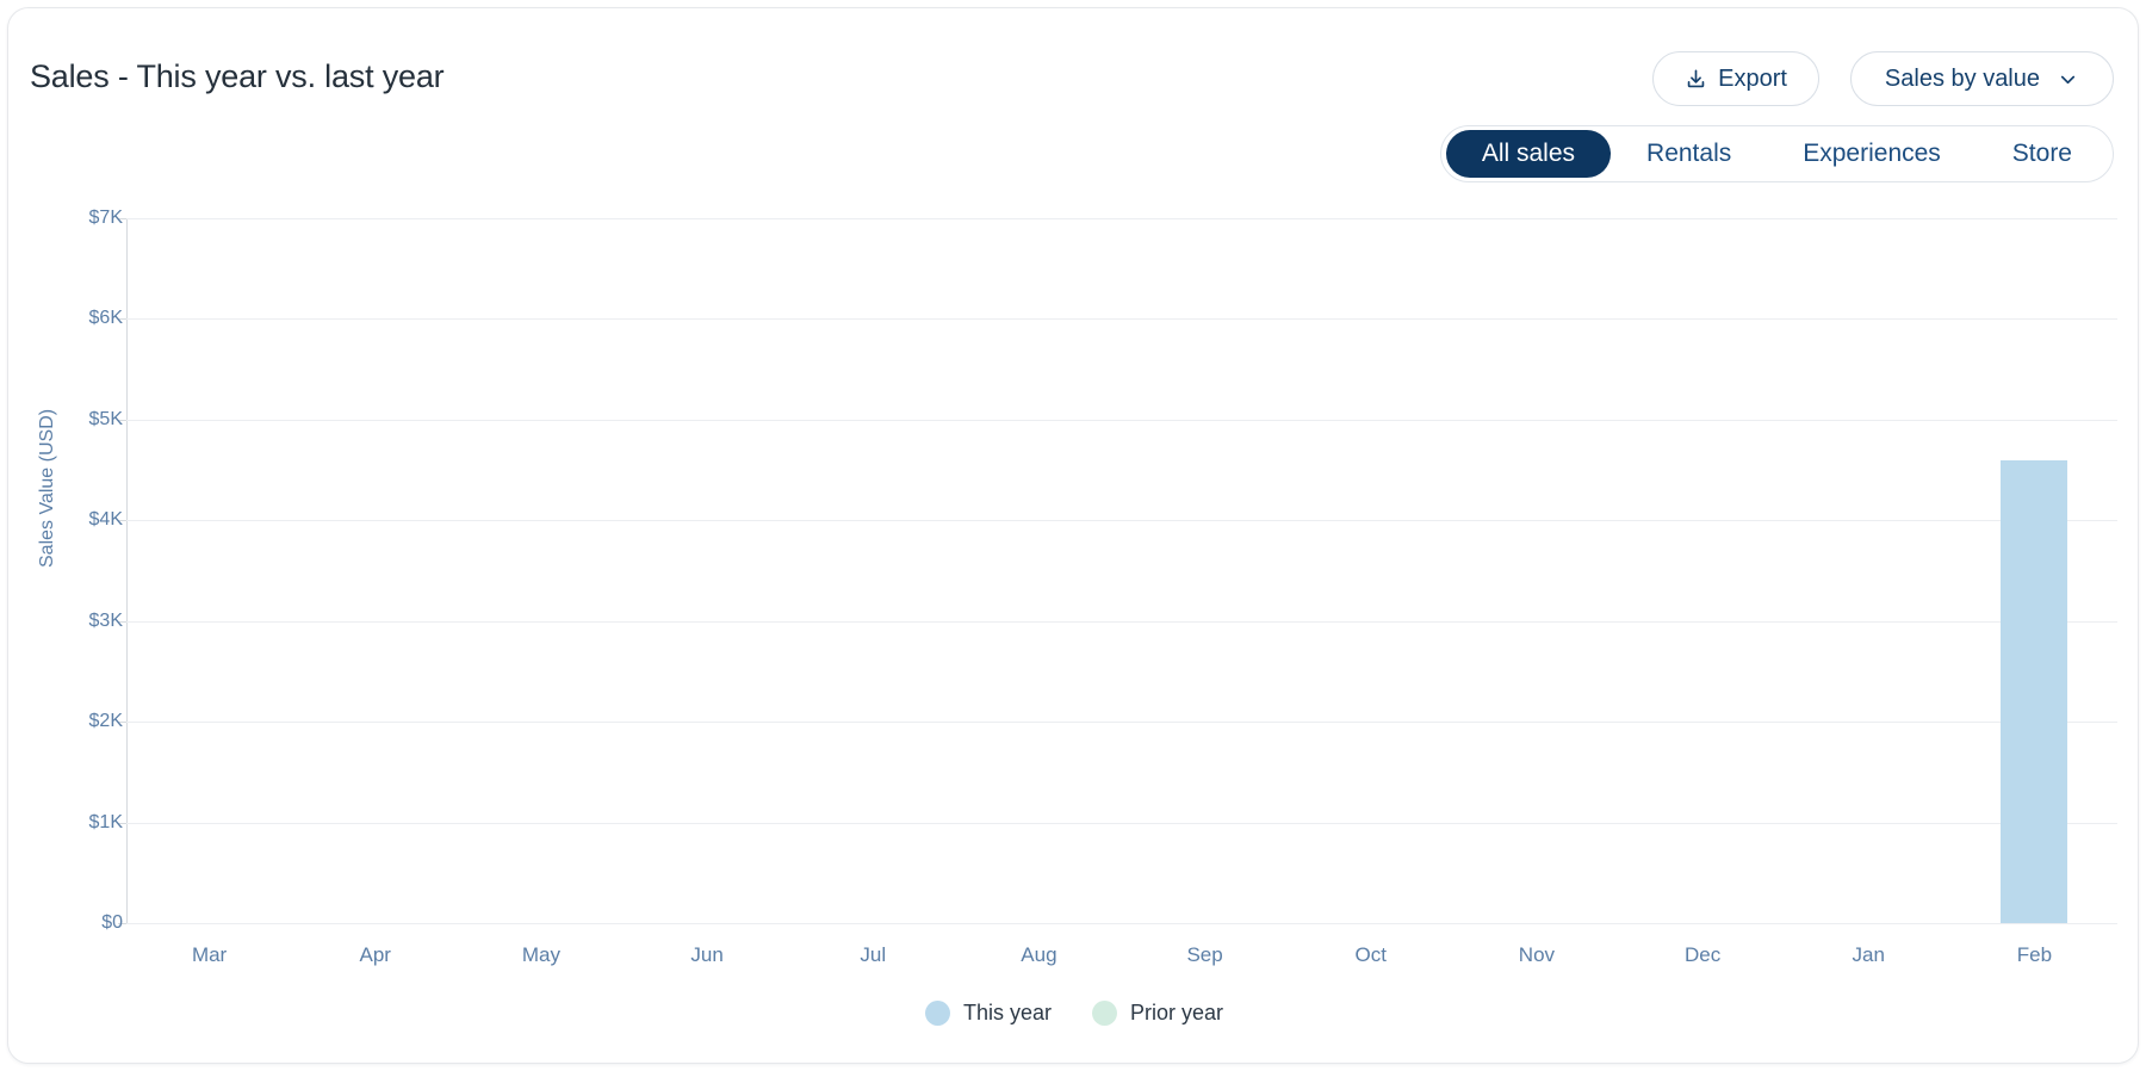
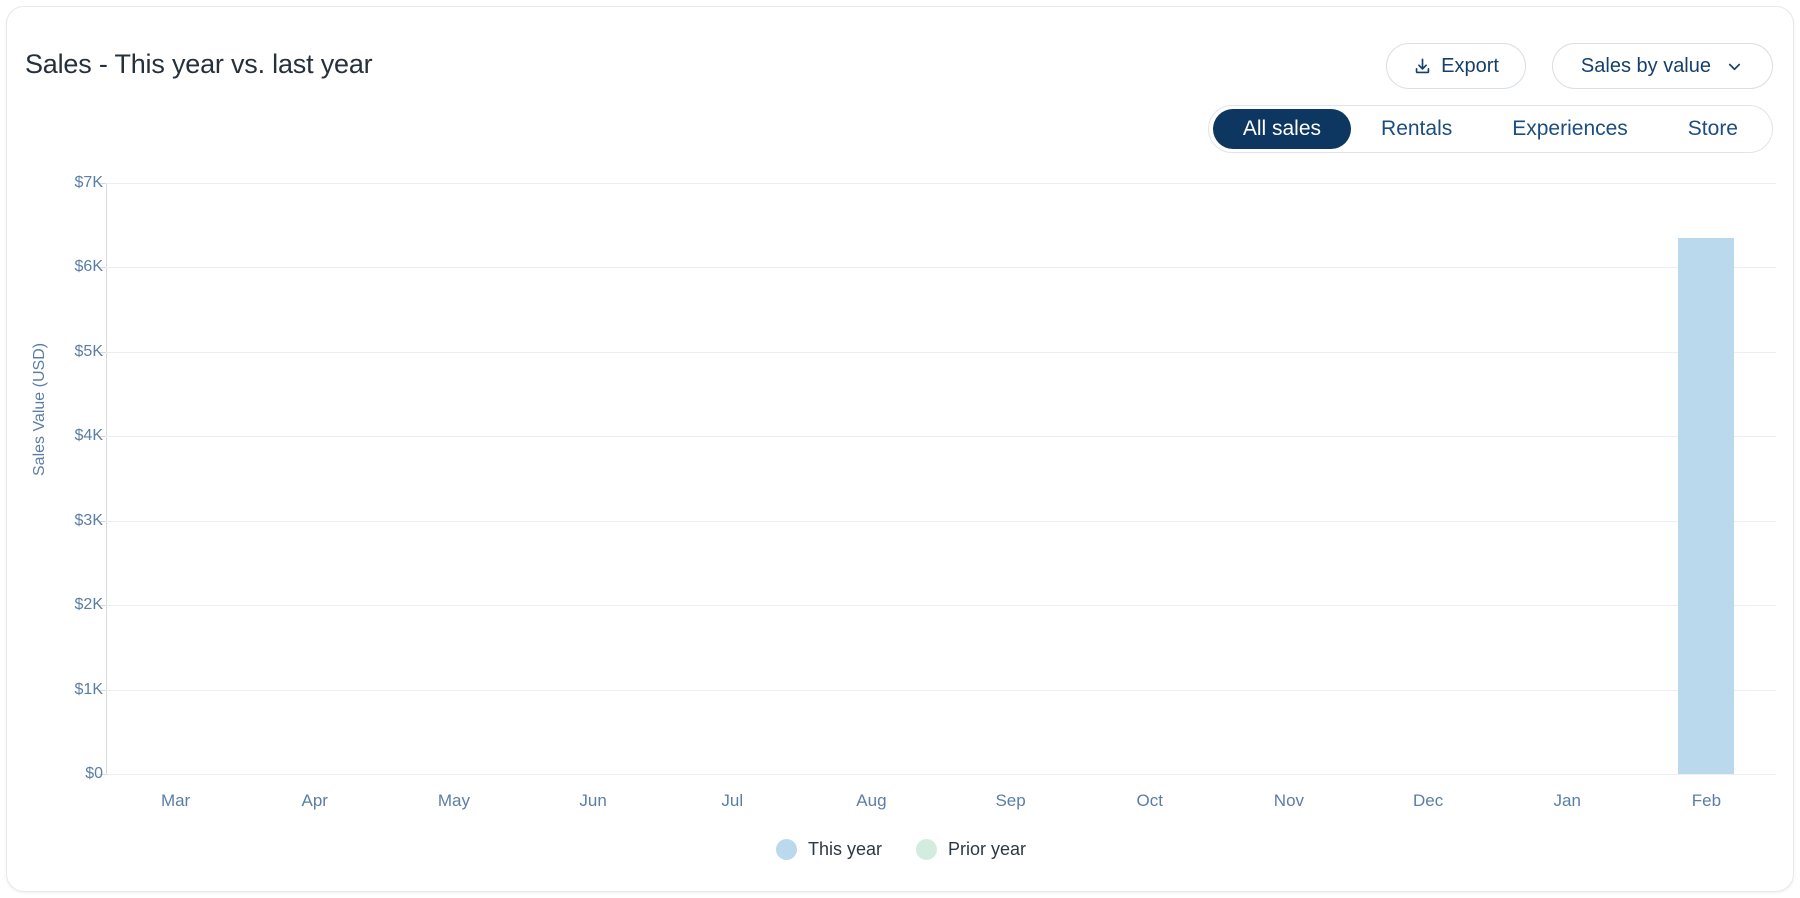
This year/Feb: $4.6K -> $6.4K
